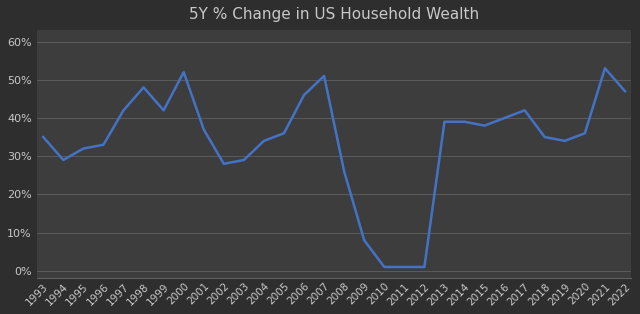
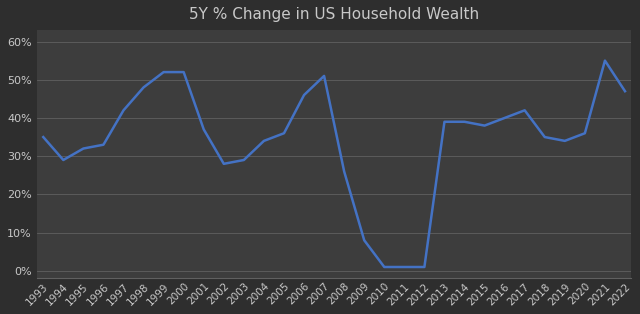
1999: 42% -> 52%
2021: 53% -> 55%
